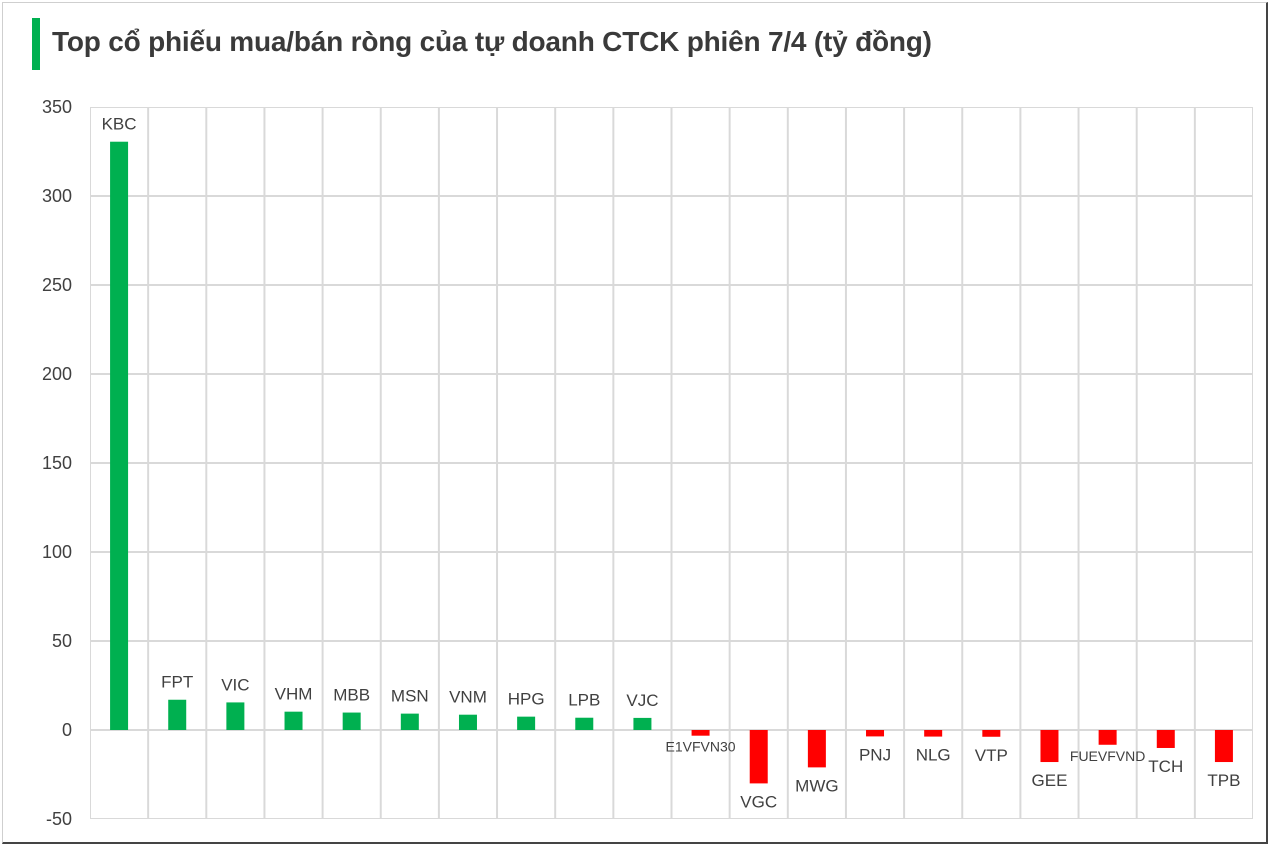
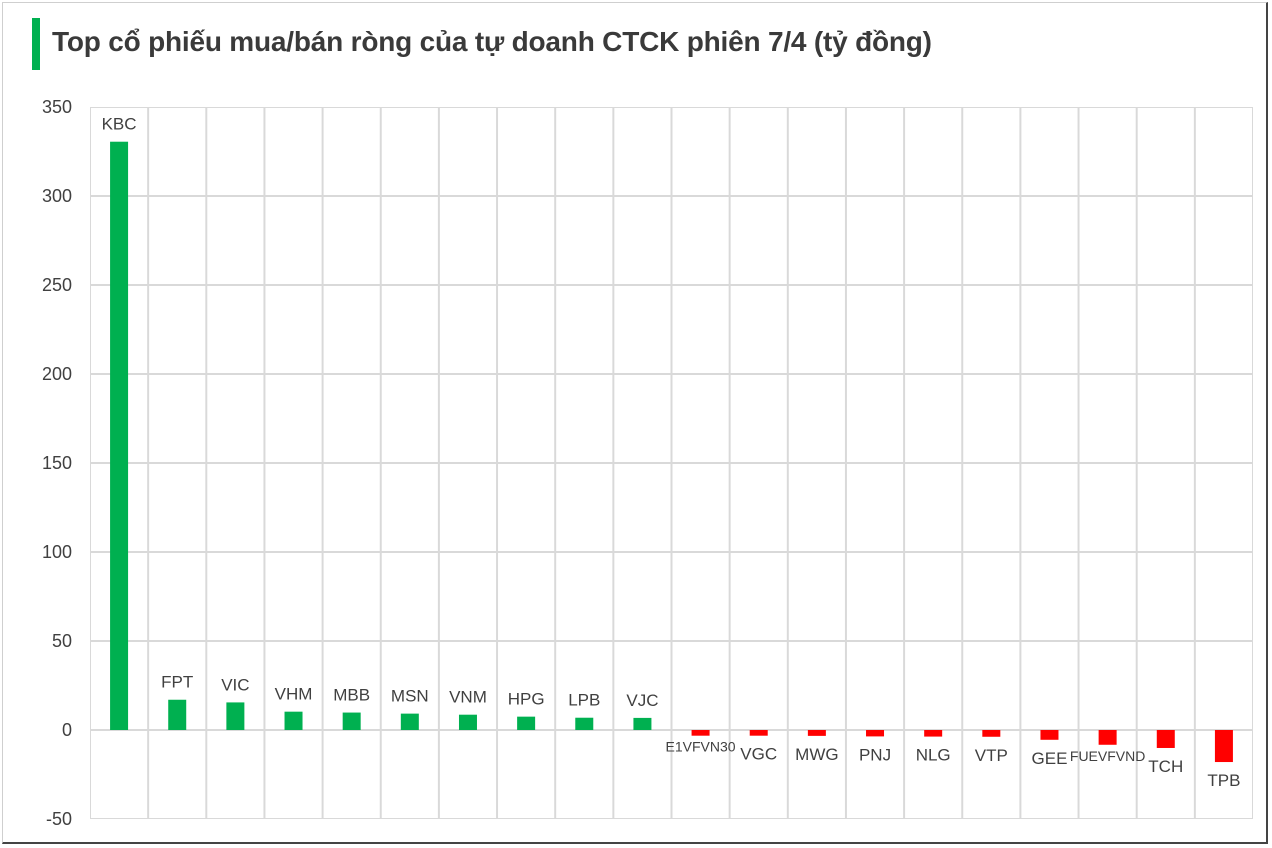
VGC: -30 -> -3
MWG: -21 -> -3
GEE: -18 -> -6
